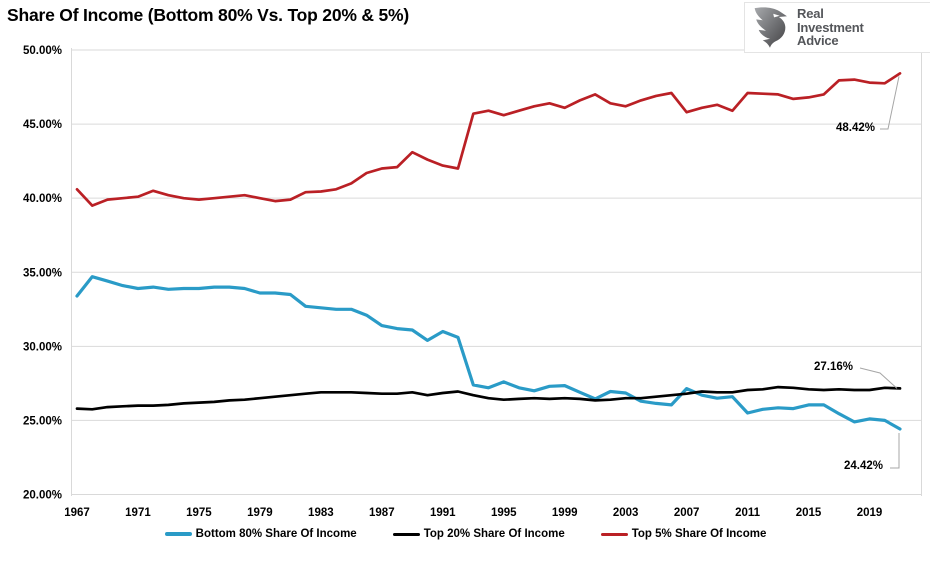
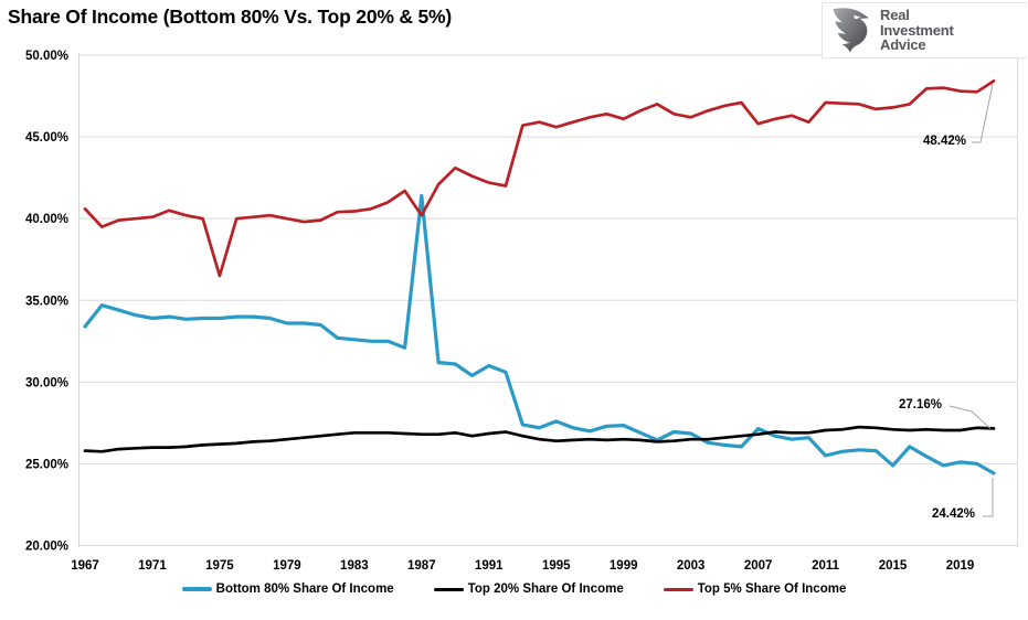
Top 5% Share Of Income/1975: 39.9% -> 36.5%
Bottom 80% Share Of Income/1987: 31.4% -> 41.4%
Top 5% Share Of Income/1987: 42.0% -> 40.2%
Bottom 80% Share Of Income/2015: 26.1% -> 24.9%
